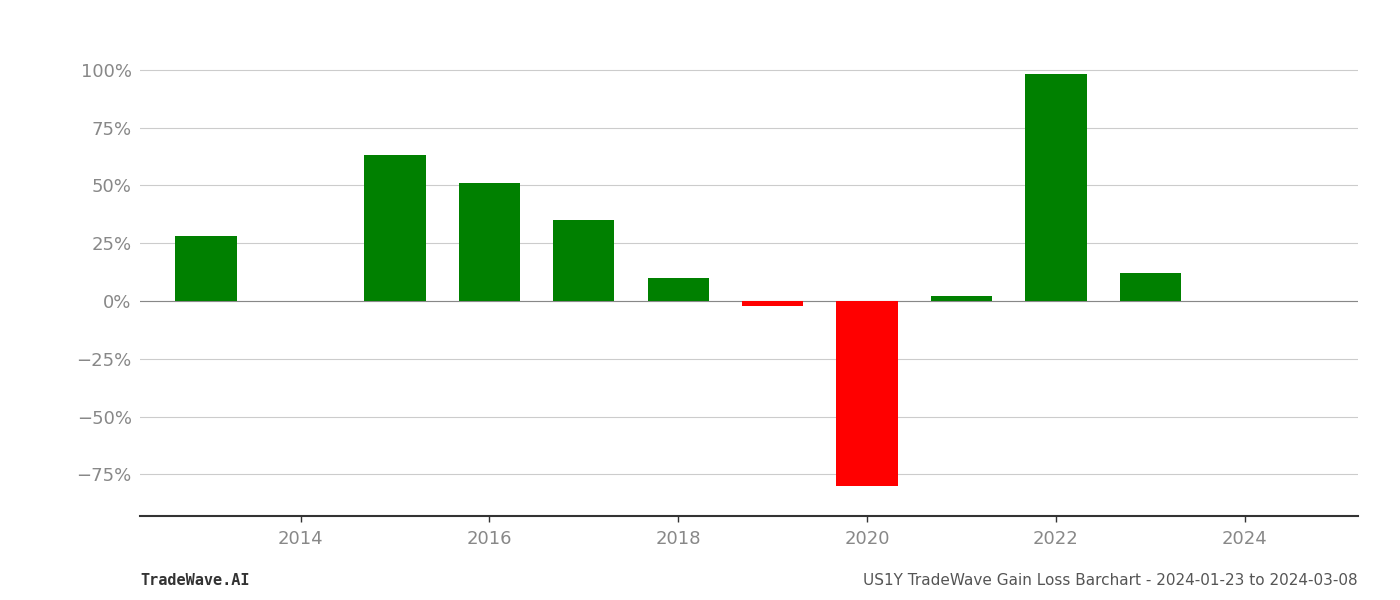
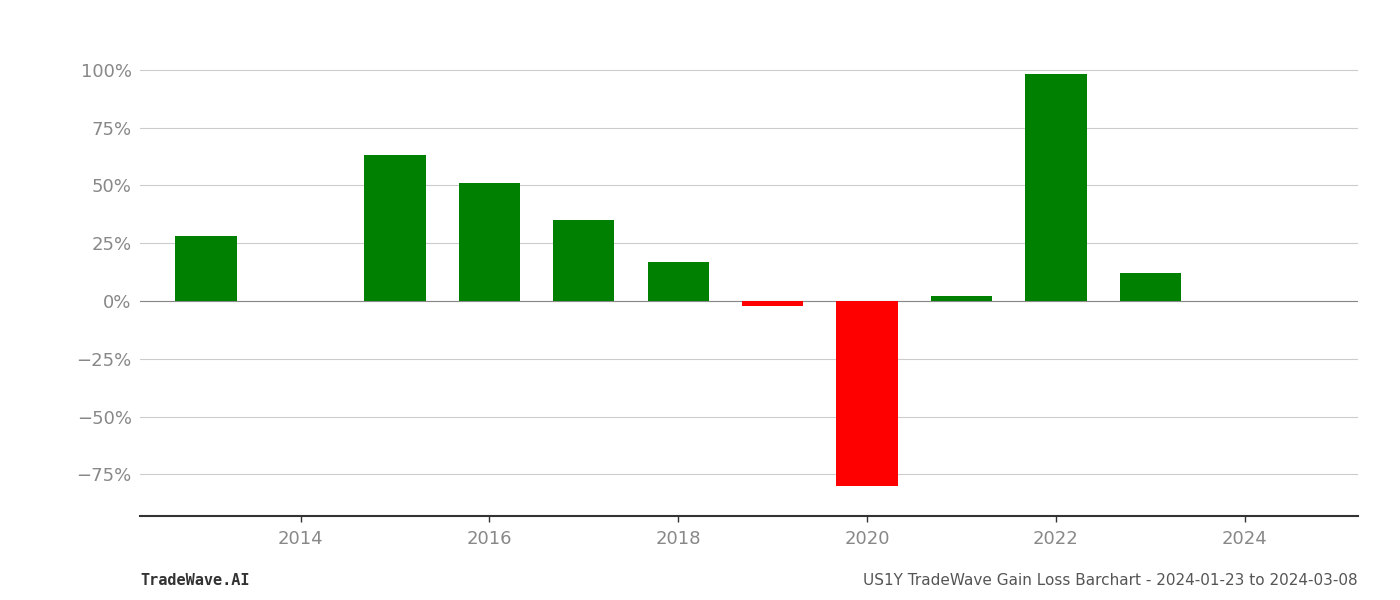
2018: 10% -> 17%
